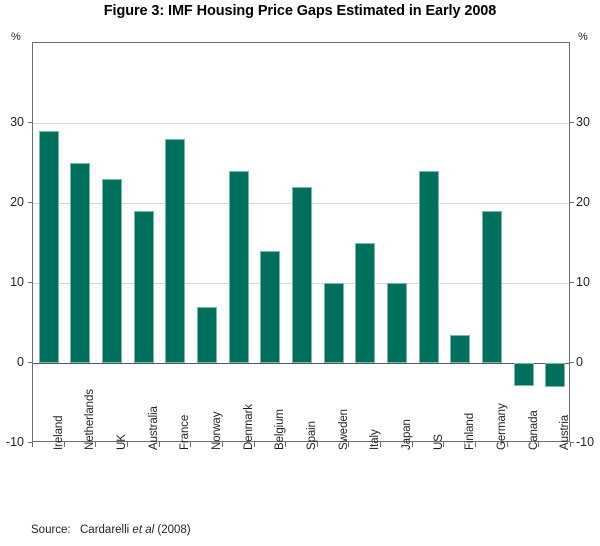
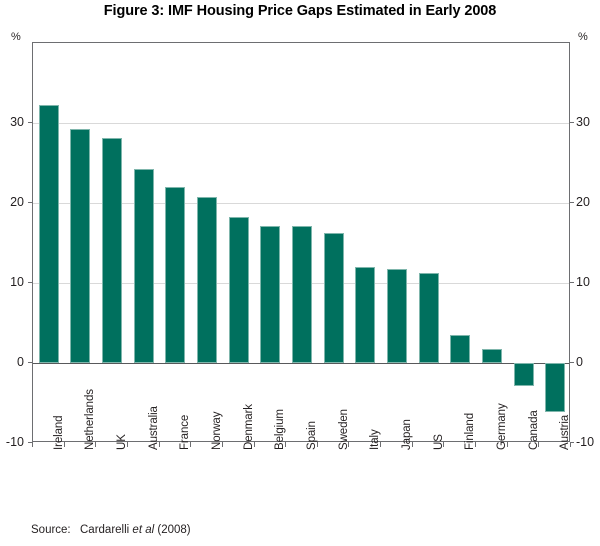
Ireland: 29 -> 32
Netherlands: 25 -> 29
UK: 23 -> 28
Australia: 19 -> 24
France: 28 -> 22
Norway: 7 -> 21
Denmark: 24 -> 18
Belgium: 14 -> 17
Spain: 22 -> 17
Sweden: 10 -> 16
Italy: 15 -> 12
Japan: 10 -> 12
US: 24 -> 11
Germany: 19 -> 2
Austria: -3 -> -6
